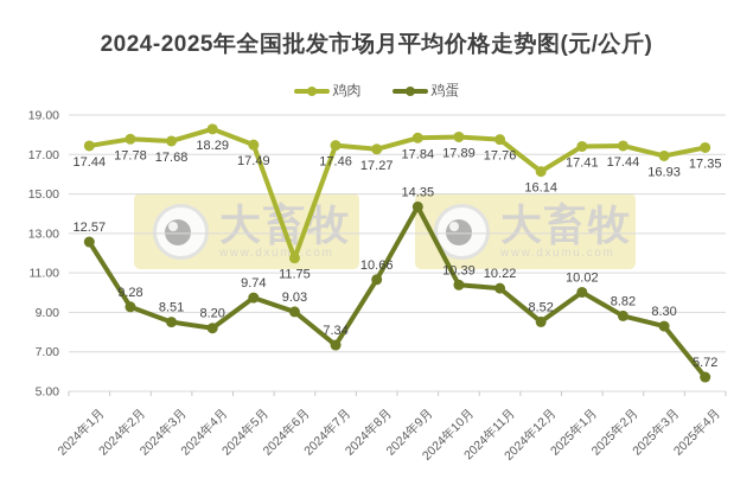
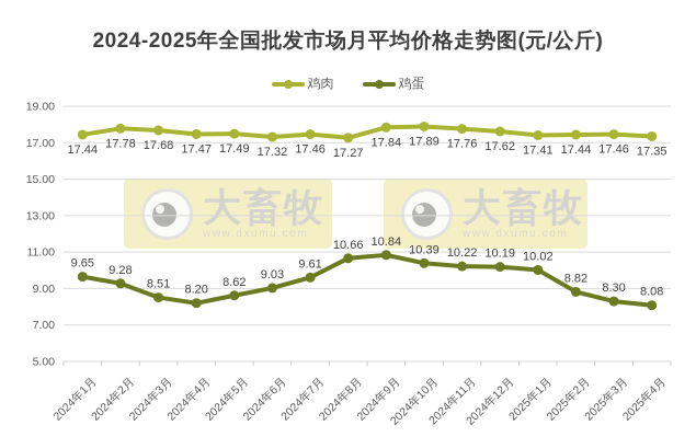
鸡蛋/2024年1月: 12.57 -> 9.65
鸡肉/2024年4月: 18.29 -> 17.47
鸡蛋/2024年5月: 9.74 -> 8.62
鸡肉/2024年6月: 11.75 -> 17.32
鸡蛋/2024年7月: 7.34 -> 9.61
鸡蛋/2024年9月: 14.35 -> 10.84
鸡肉/2024年12月: 16.14 -> 17.62
鸡蛋/2024年12月: 8.52 -> 10.19
鸡肉/2025年3月: 16.93 -> 17.46
鸡蛋/2025年4月: 5.72 -> 8.08
